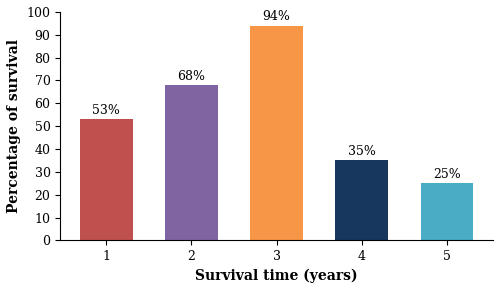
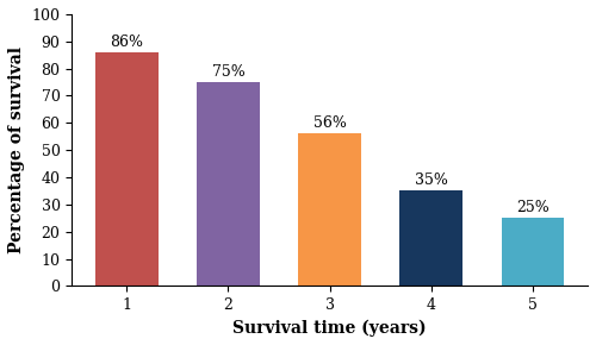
1: 53% -> 86%
2: 68% -> 75%
3: 94% -> 56%
